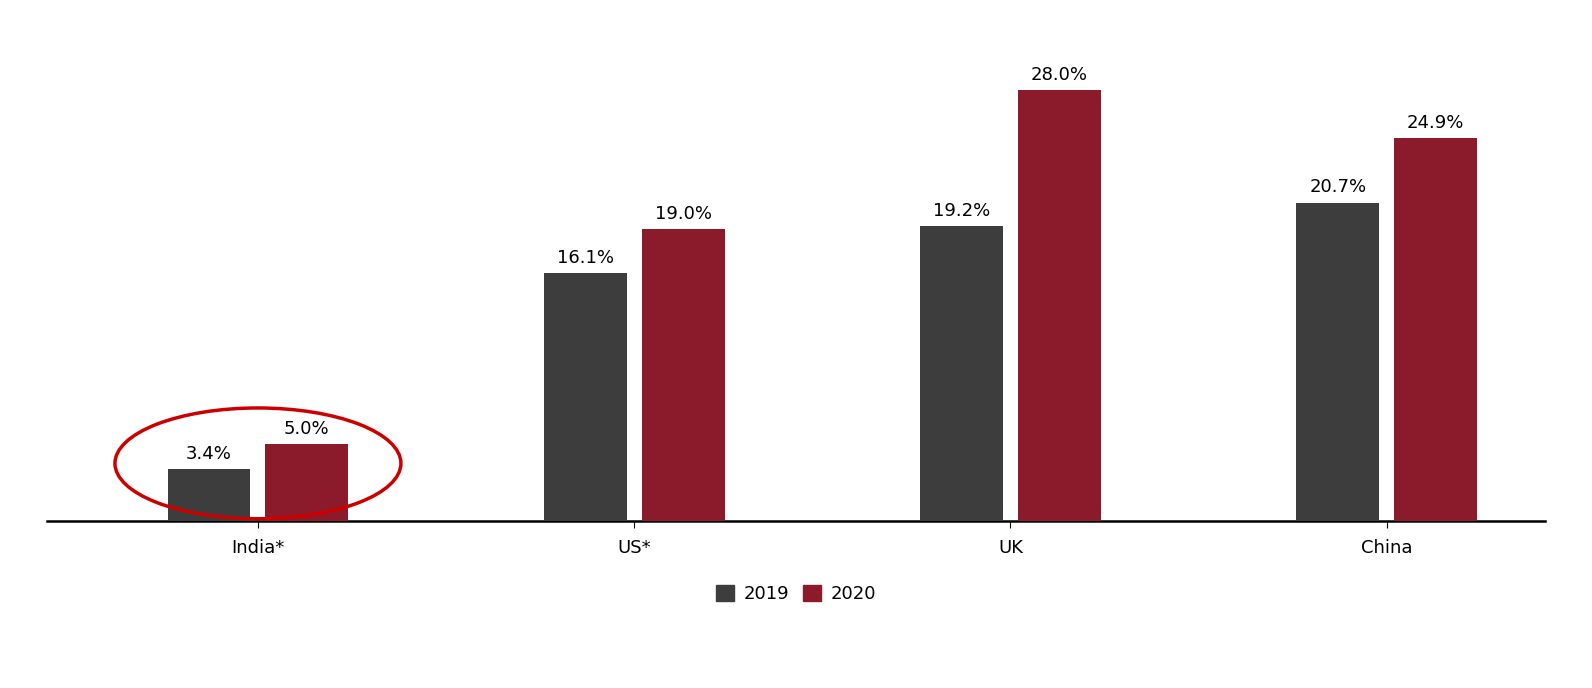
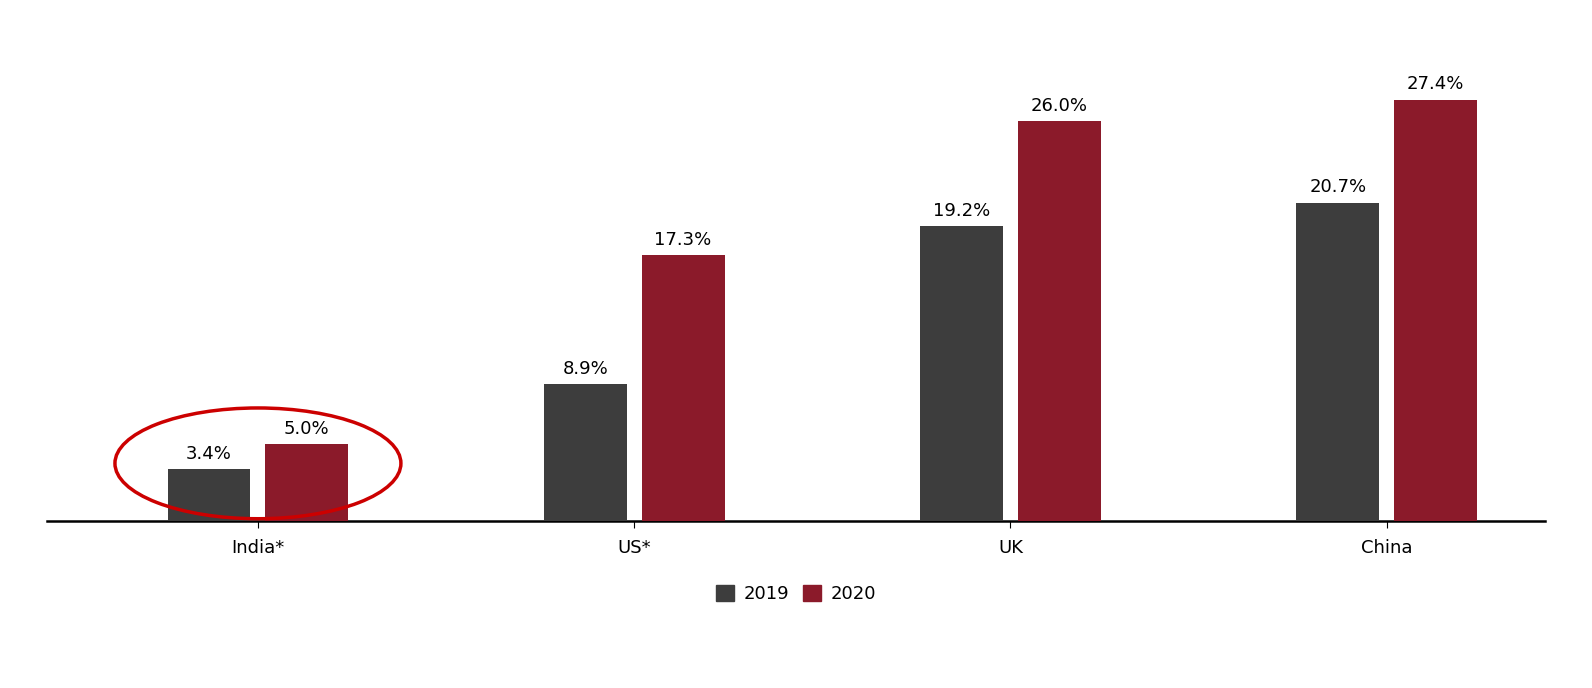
2019/US*: 16.1% -> 8.9%
2020/US*: 19.0% -> 17.3%
2020/UK: 28.0% -> 26.0%
2020/China: 24.9% -> 27.4%
